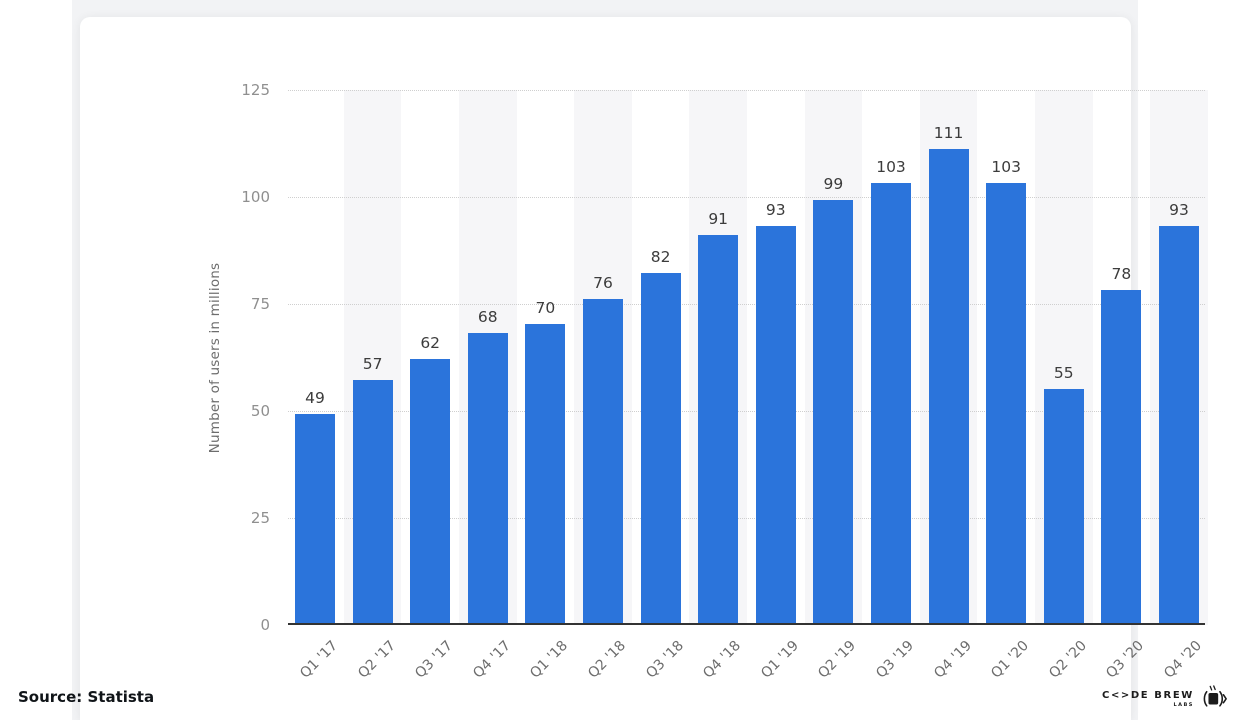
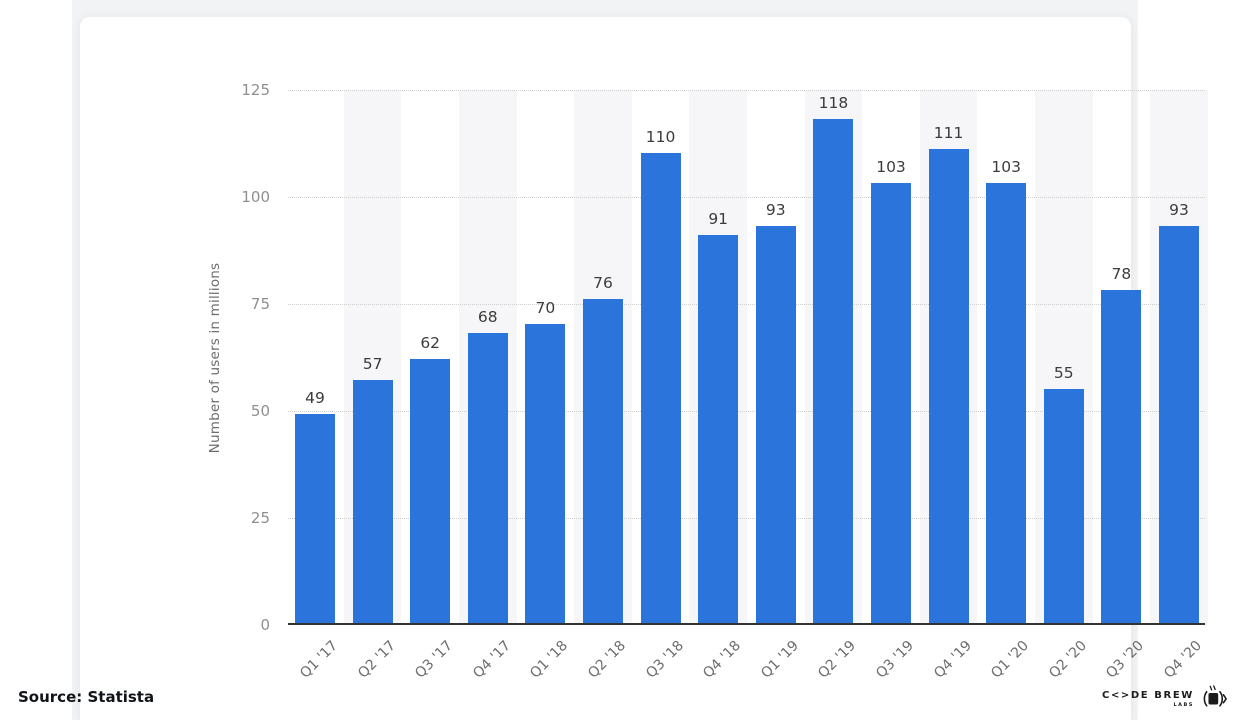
Q3 '18: 82 -> 110
Q2 '19: 99 -> 118
